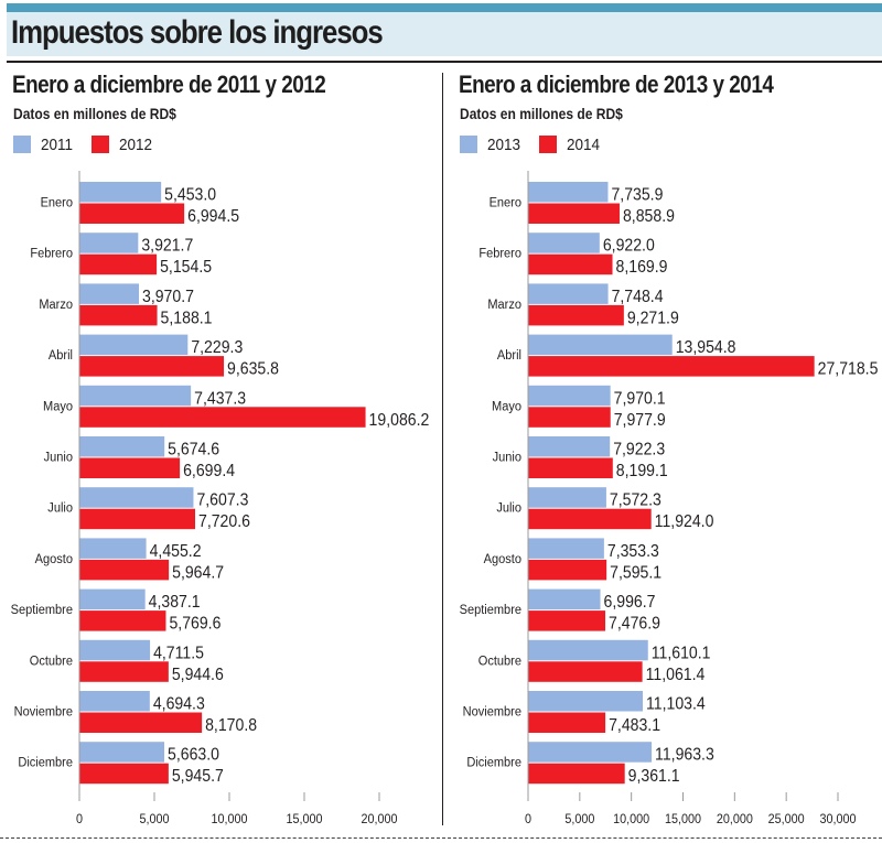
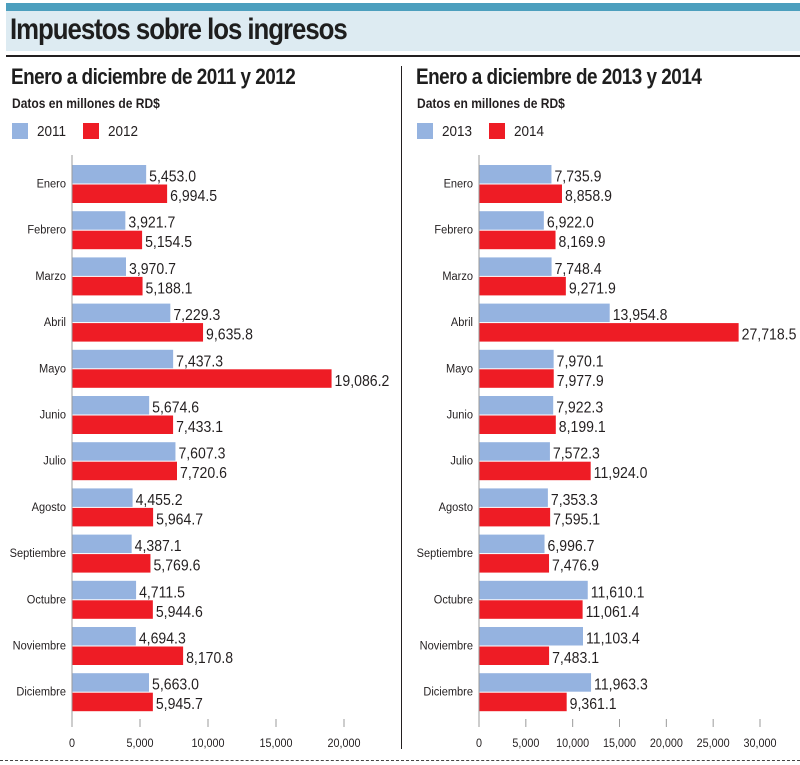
Enero a diciembre de 2011 y 2012/2012/Junio: 6,699.4 -> 7,433.1
